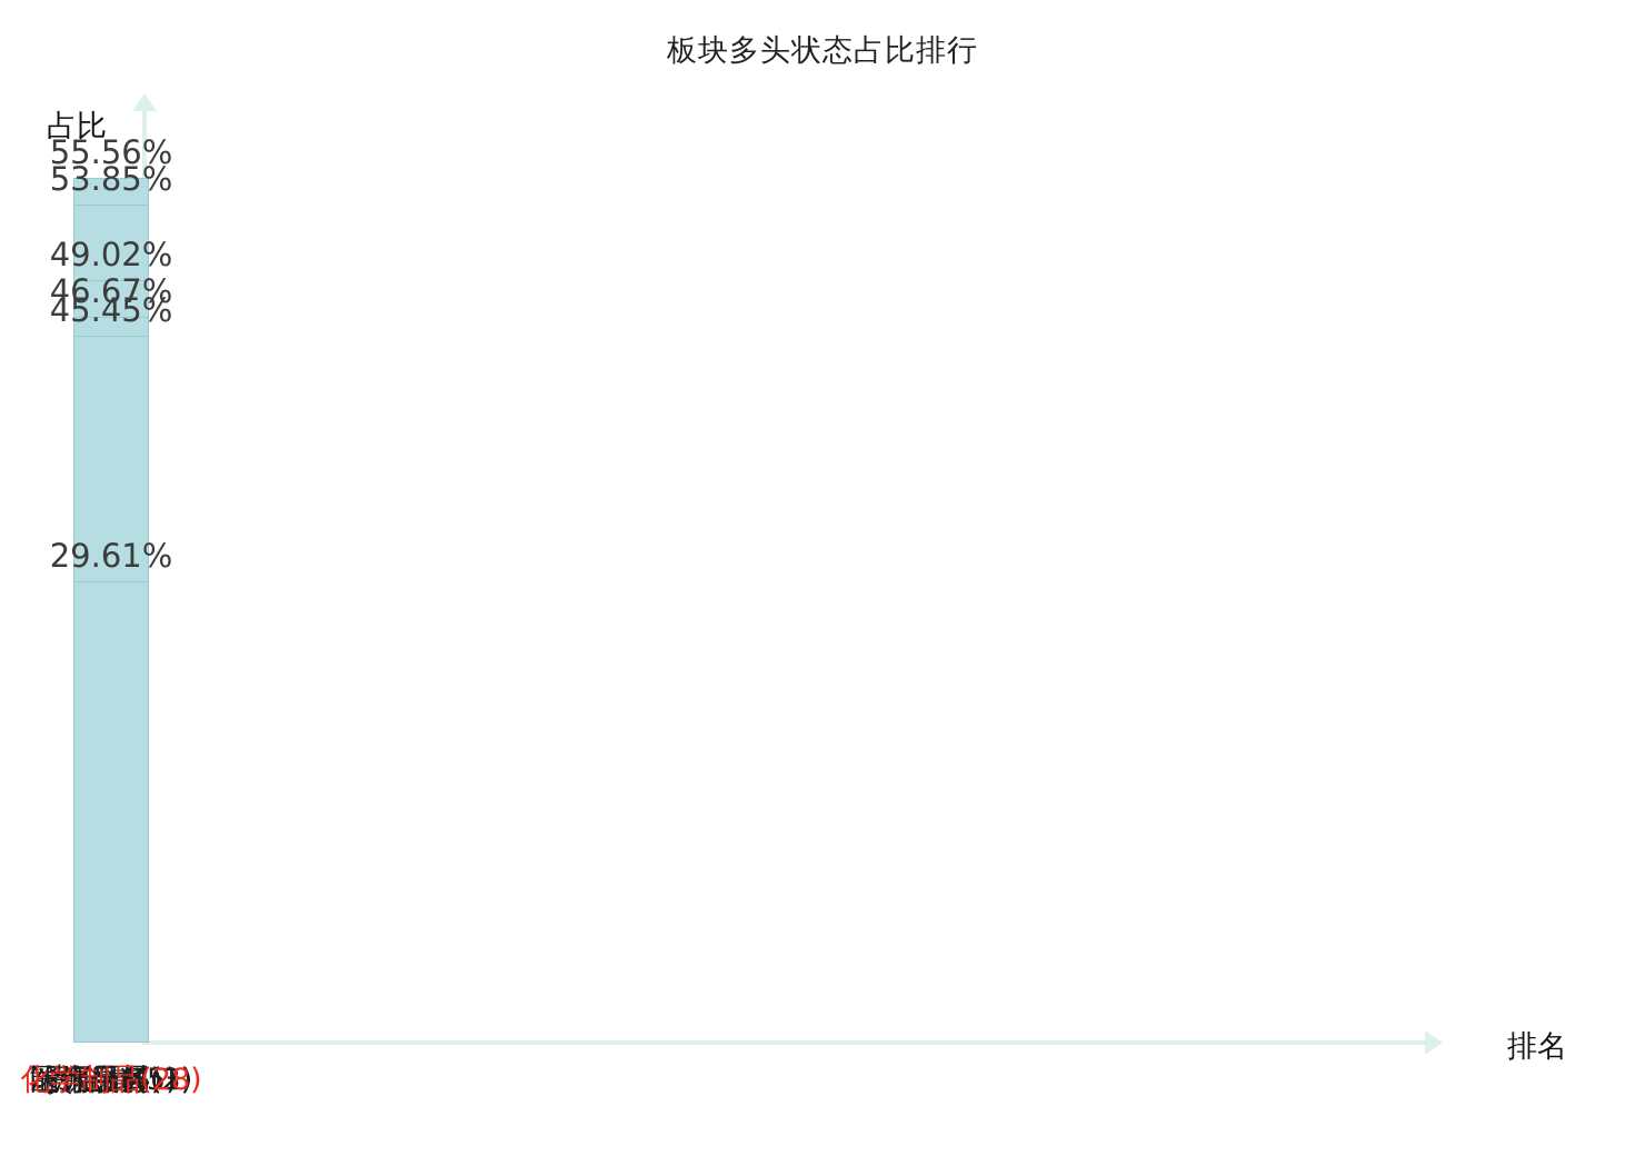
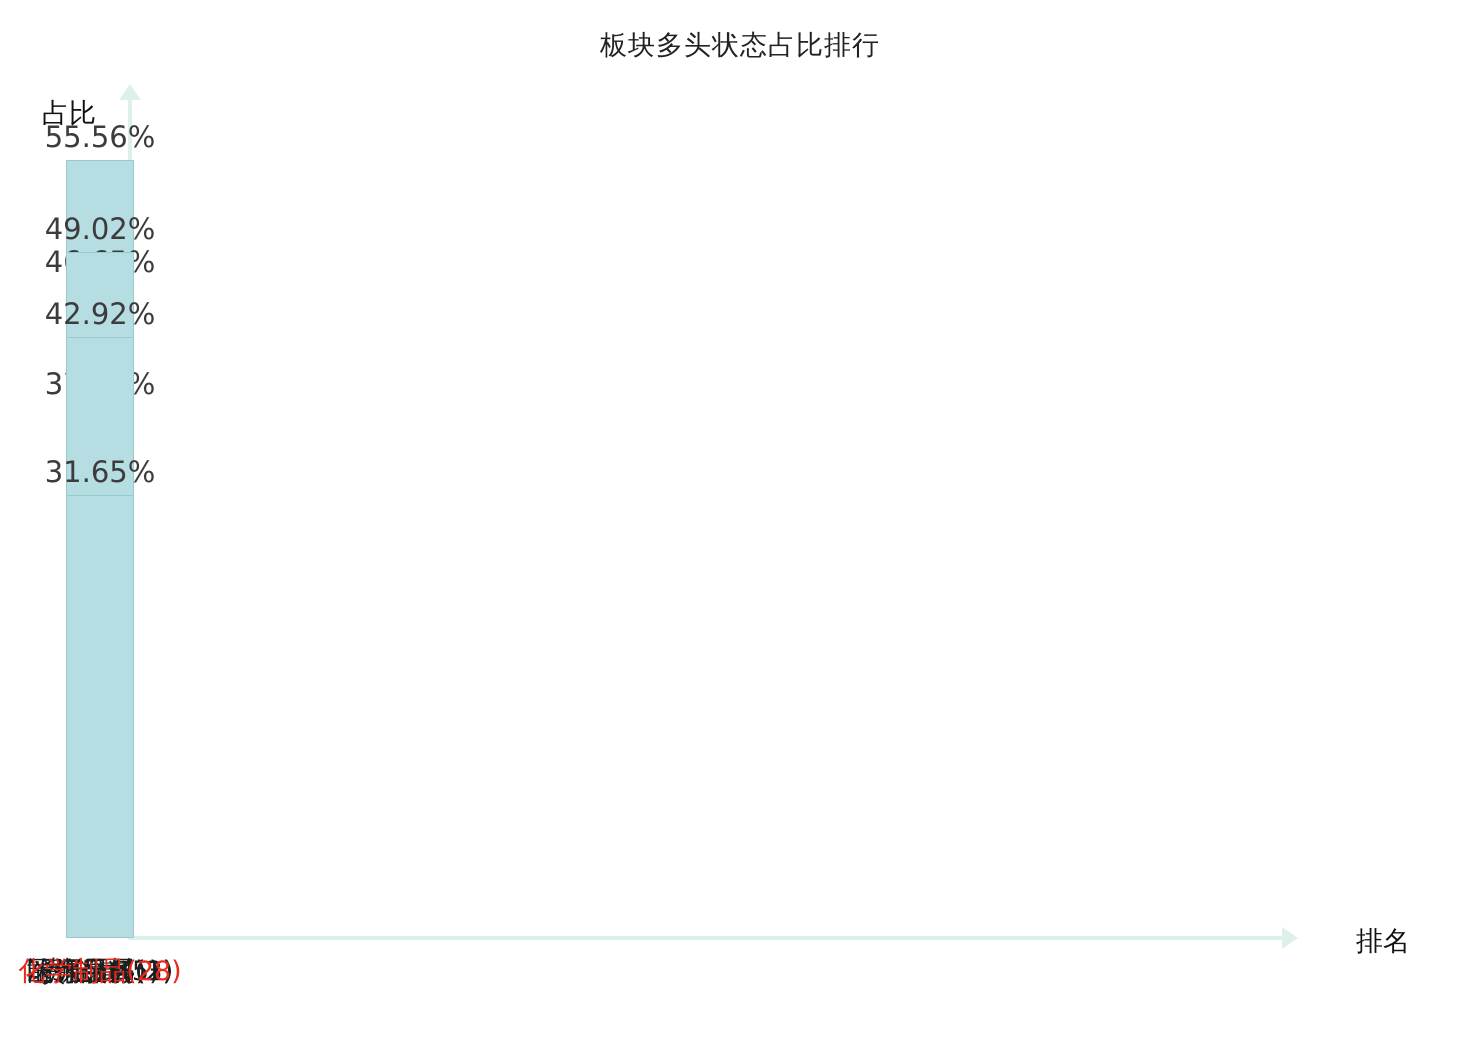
能源金属(2): 53.85% -> 46.65%
饰品(4): 46.67% -> 37.96%
贵金属(5): 45.45% -> 42.92%
化学制品(28): 29.61% -> 31.65%
